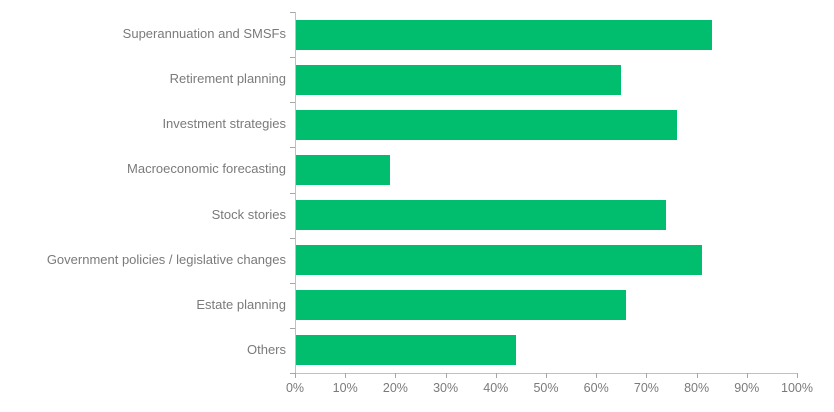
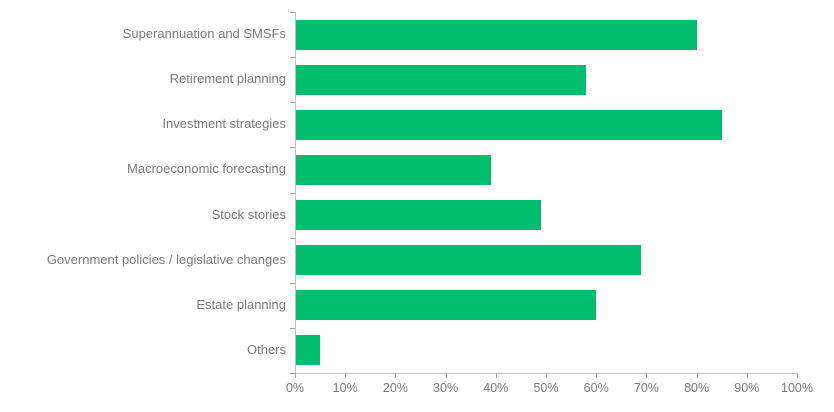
Superannuation and SMSFs: 83% -> 80%
Retirement planning: 65% -> 58%
Investment strategies: 76% -> 85%
Macroeconomic forecasting: 19% -> 39%
Stock stories: 74% -> 49%
Government policies / legislative changes: 81% -> 69%
Estate planning: 66% -> 60%
Others: 44% -> 5%
